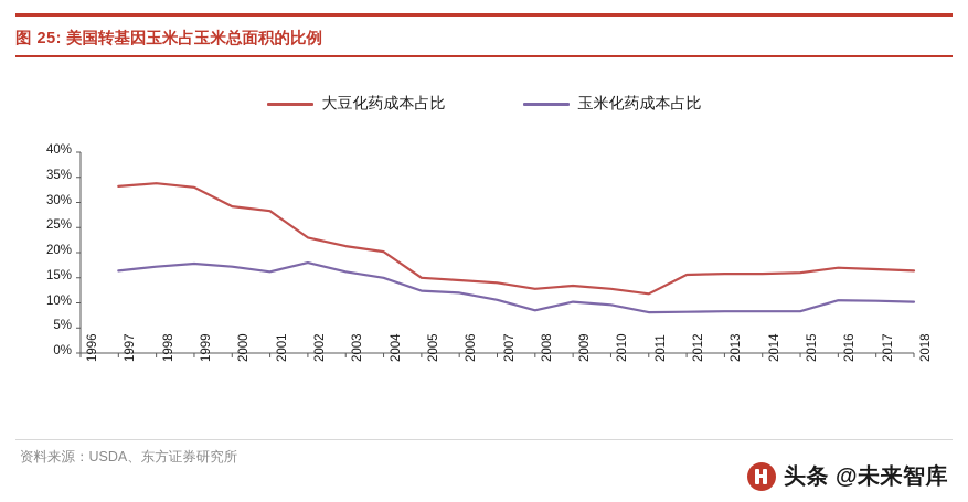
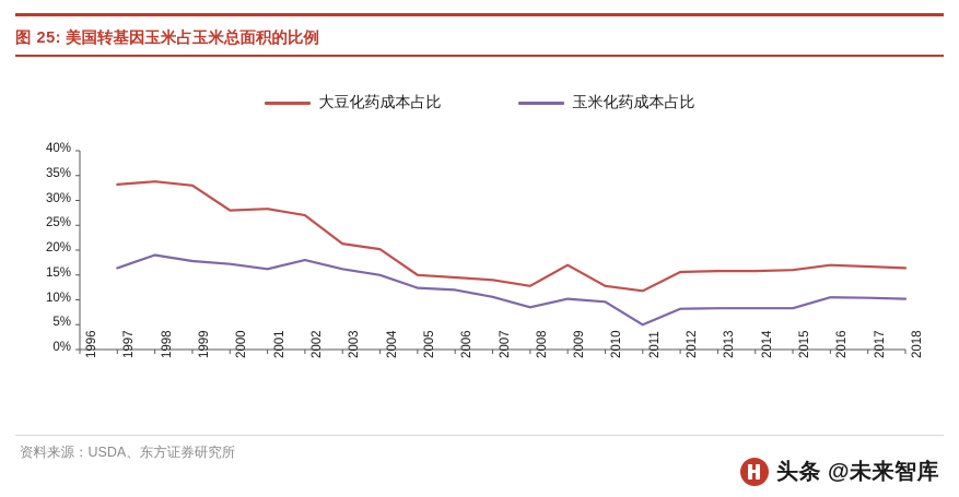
玉米化药成本占比/1998: 17% -> 19%
大豆化药成本占比/2000: 29% -> 28%
大豆化药成本占比/2002: 23% -> 27%
大豆化药成本占比/2009: 13% -> 17%
玉米化药成本占比/2011: 8% -> 5%
